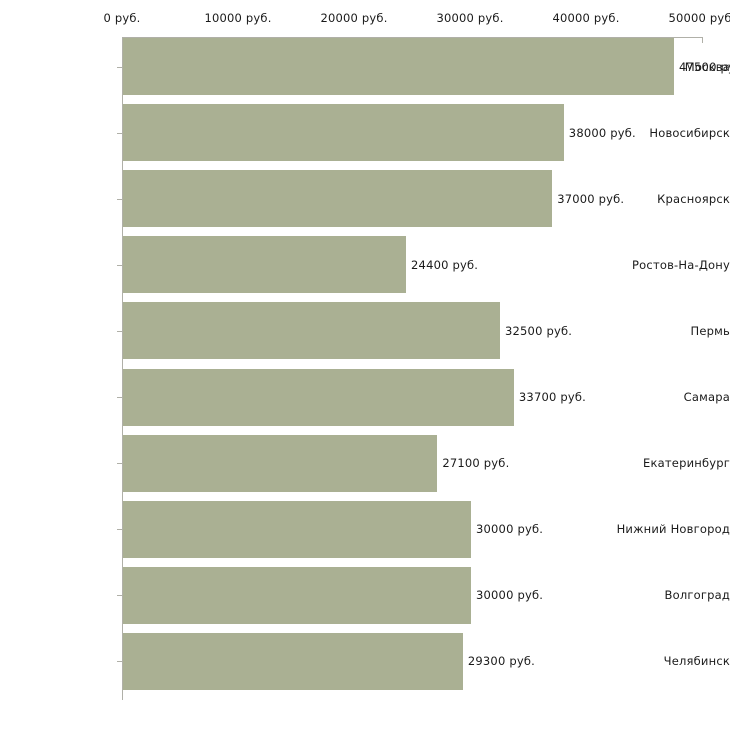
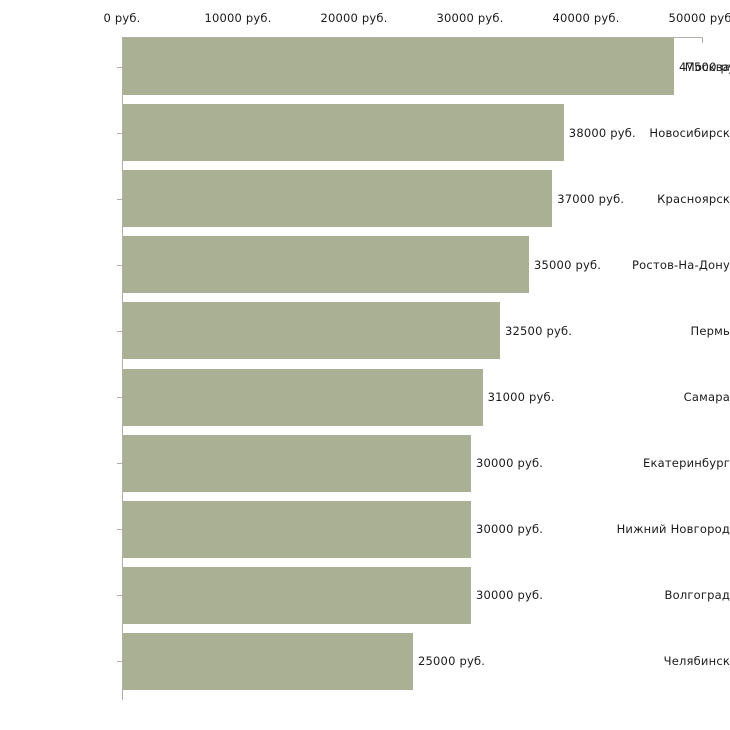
Ростов-На-Дону: 24400 -> 35000
Самара: 33700 -> 31000
Екатеринбург: 27100 -> 30000
Челябинск: 29300 -> 25000
